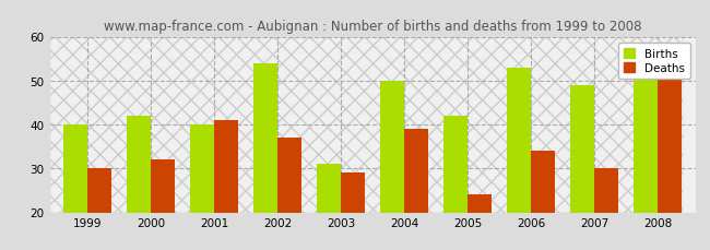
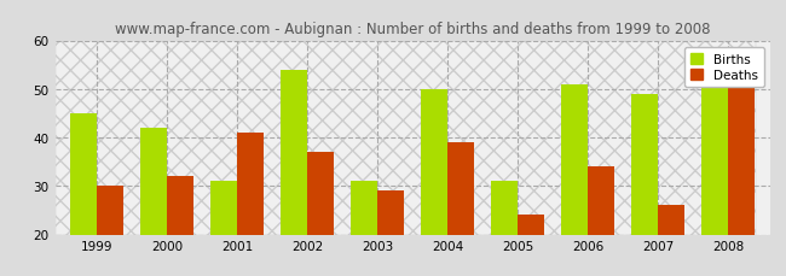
Births/1999: 40 -> 45
Births/2001: 40 -> 31
Births/2005: 42 -> 31
Births/2006: 53 -> 51
Deaths/2007: 30 -> 26
